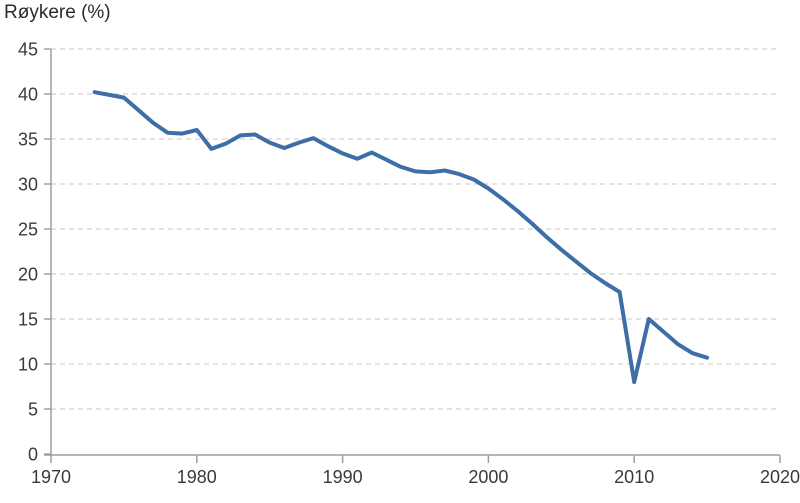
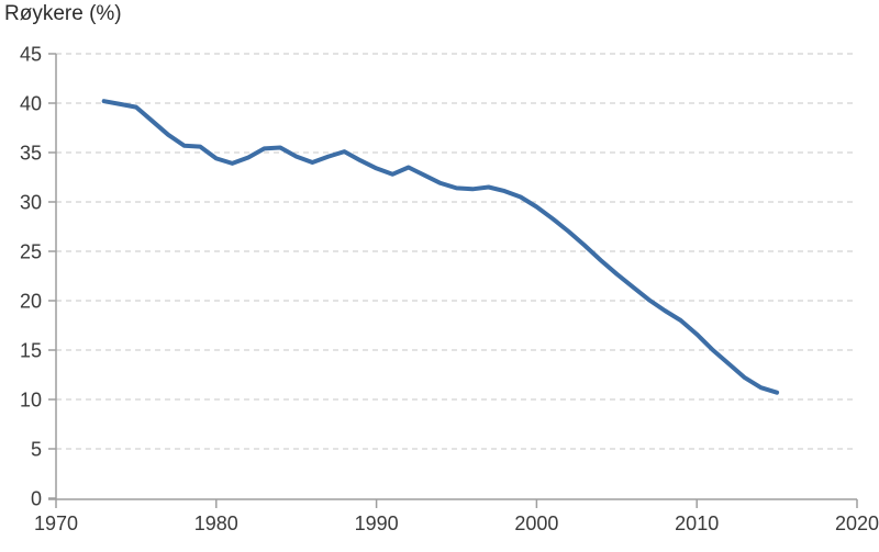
1980: 36 -> 34
2010: 8 -> 17
